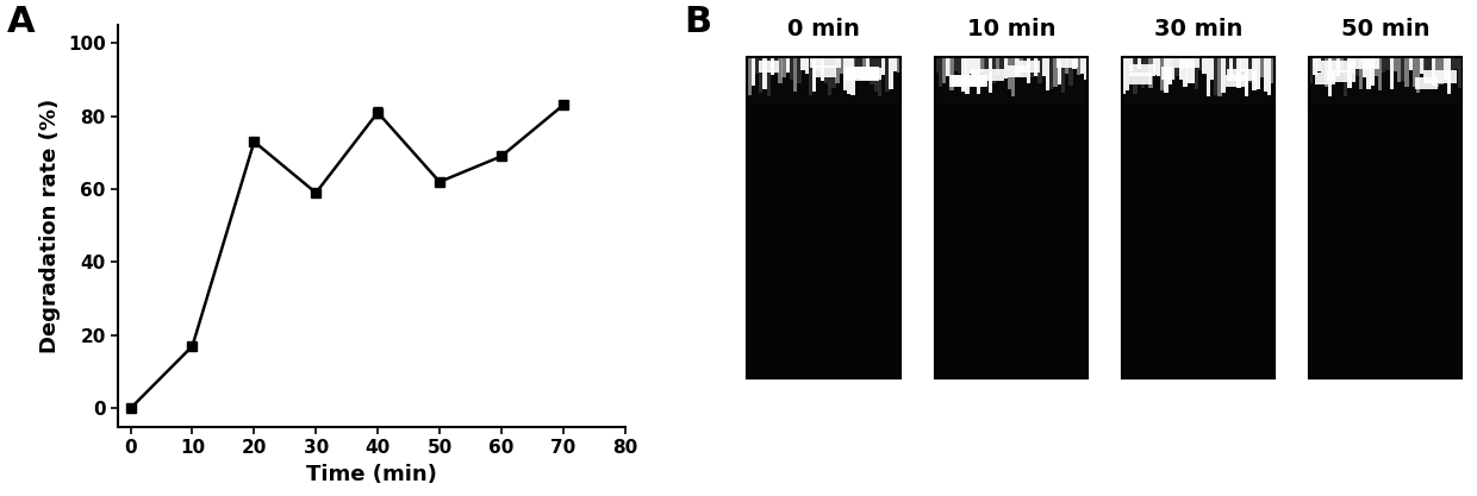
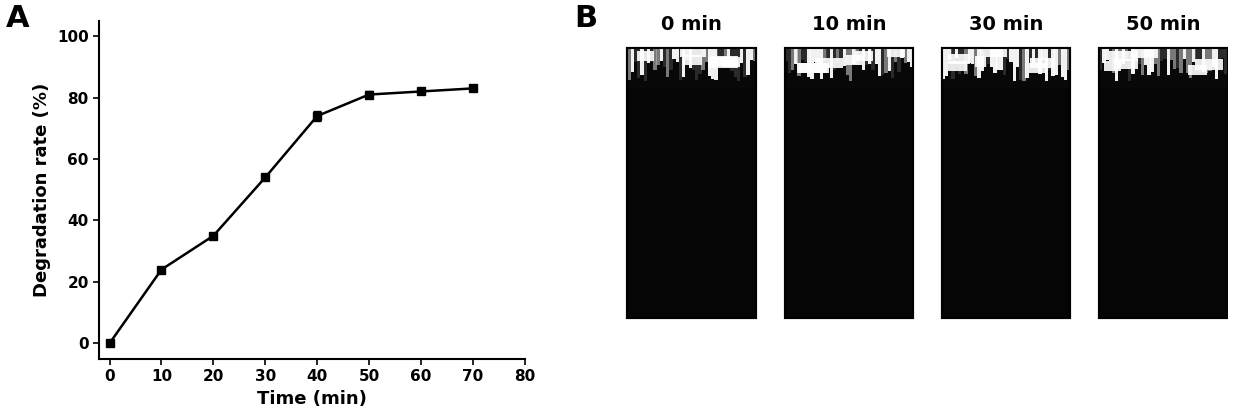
10: 17 -> 24
20: 73 -> 35
30: 59 -> 54
40: 81 -> 74
50: 62 -> 81
60: 69 -> 82
